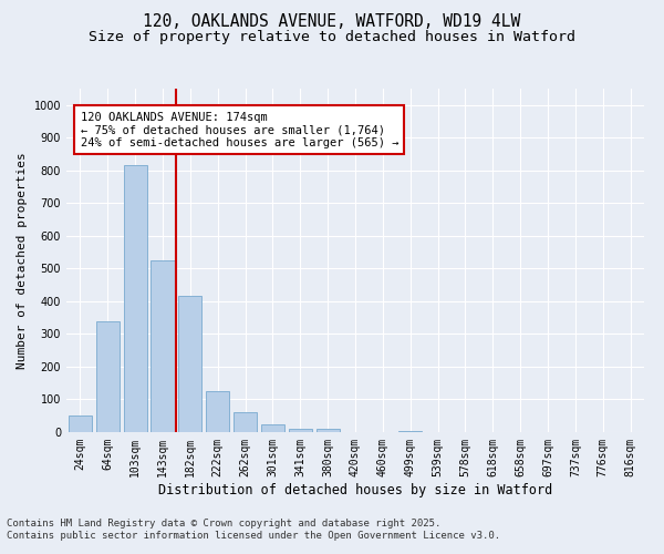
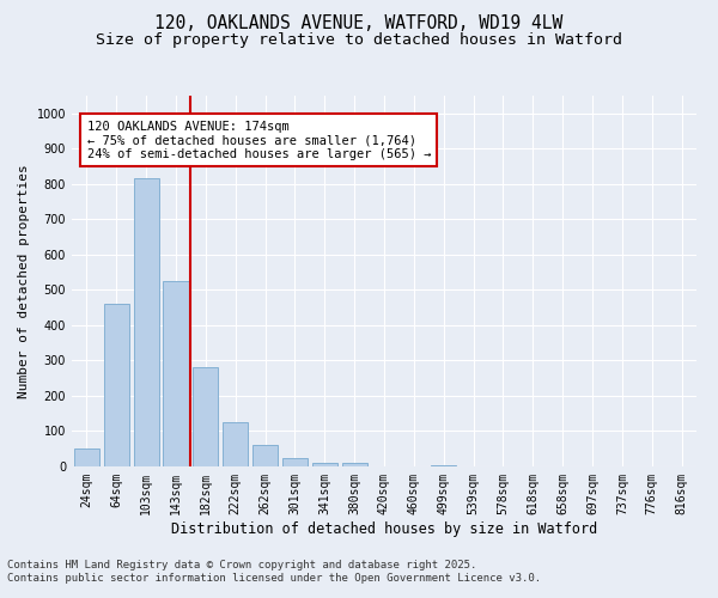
64sqm: 340 -> 460
182sqm: 415 -> 280
